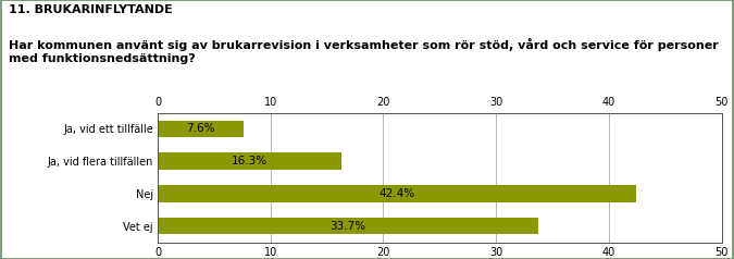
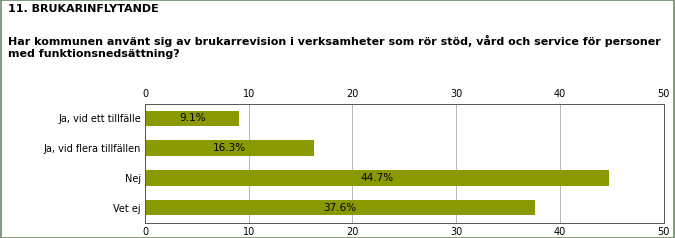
Ja, vid ett tillfälle: 7.6% -> 9.1%
Nej: 42.4% -> 44.7%
Vet ej: 33.7% -> 37.6%
